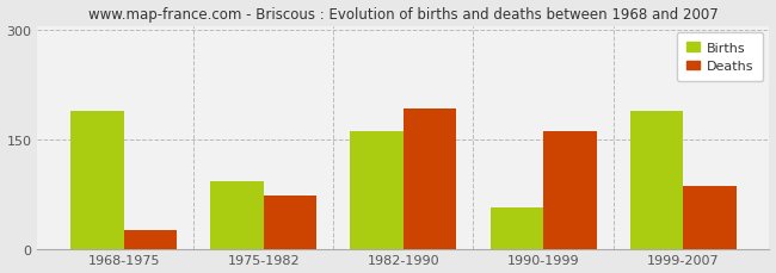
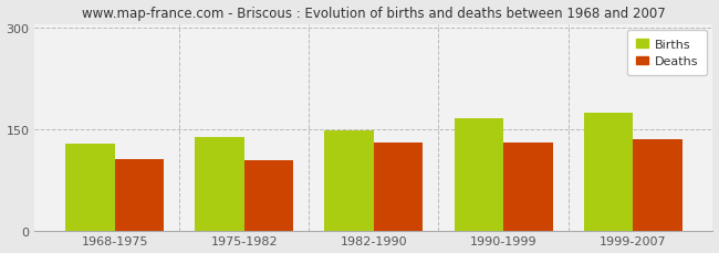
Births/1968-1975: 188 -> 128
Deaths/1968-1975: 26 -> 105
Births/1975-1982: 92 -> 138
Deaths/1975-1982: 72 -> 103
Births/1982-1990: 160 -> 148
Deaths/1982-1990: 192 -> 130
Births/1990-1999: 56 -> 166
Deaths/1990-1999: 160 -> 130
Births/1999-2007: 188 -> 174
Deaths/1999-2007: 86 -> 135
